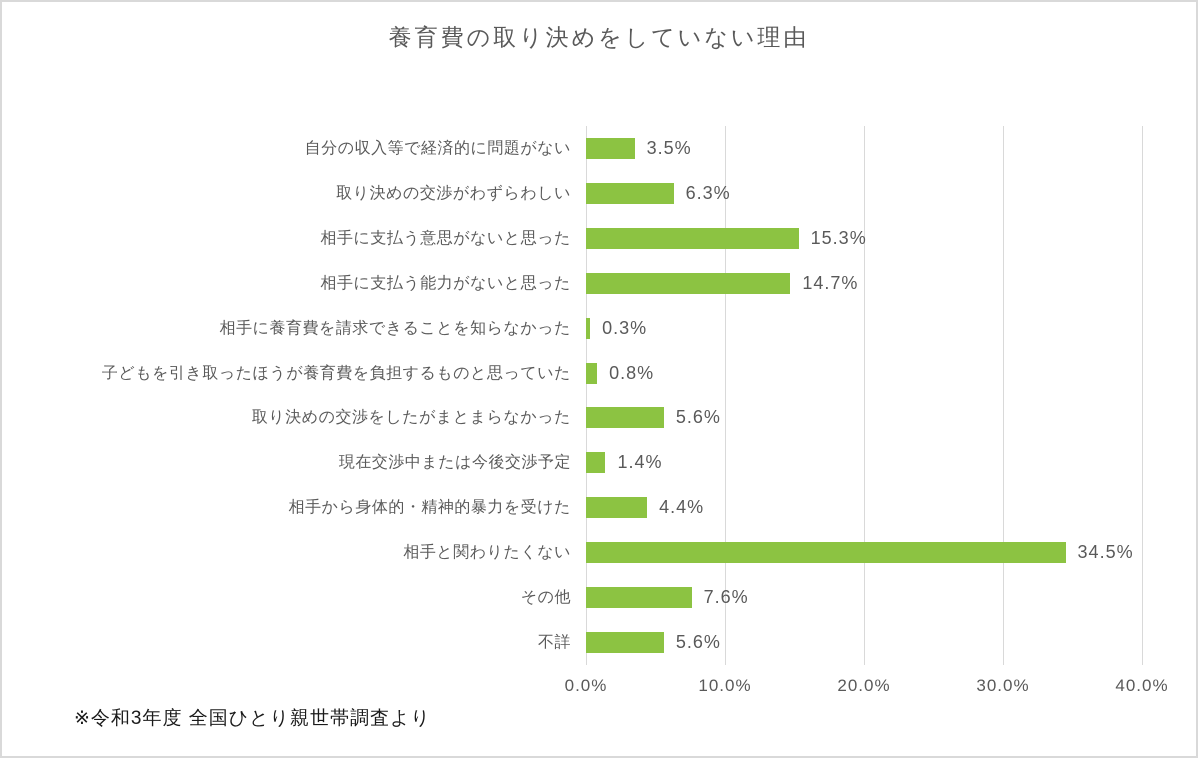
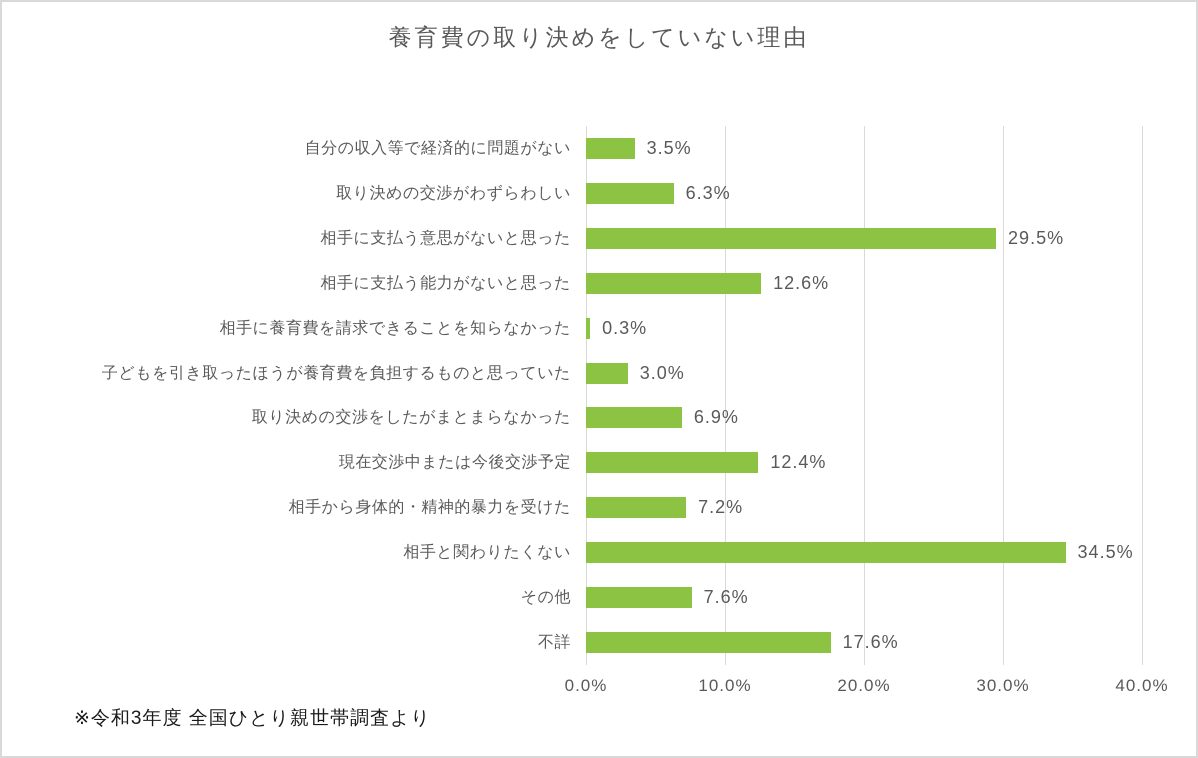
相手に支払う意思がないと思った: 15.3% -> 29.5%
相手に支払う能力がないと思った: 14.7% -> 12.6%
子どもを引き取ったほうが養育費を負担するものと思っていた: 0.8% -> 3.0%
取り決めの交渉をしたがまとまらなかった: 5.6% -> 6.9%
現在交渉中または今後交渉予定: 1.4% -> 12.4%
相手から身体的・精神的暴力を受けた: 4.4% -> 7.2%
不詳: 5.6% -> 17.6%
